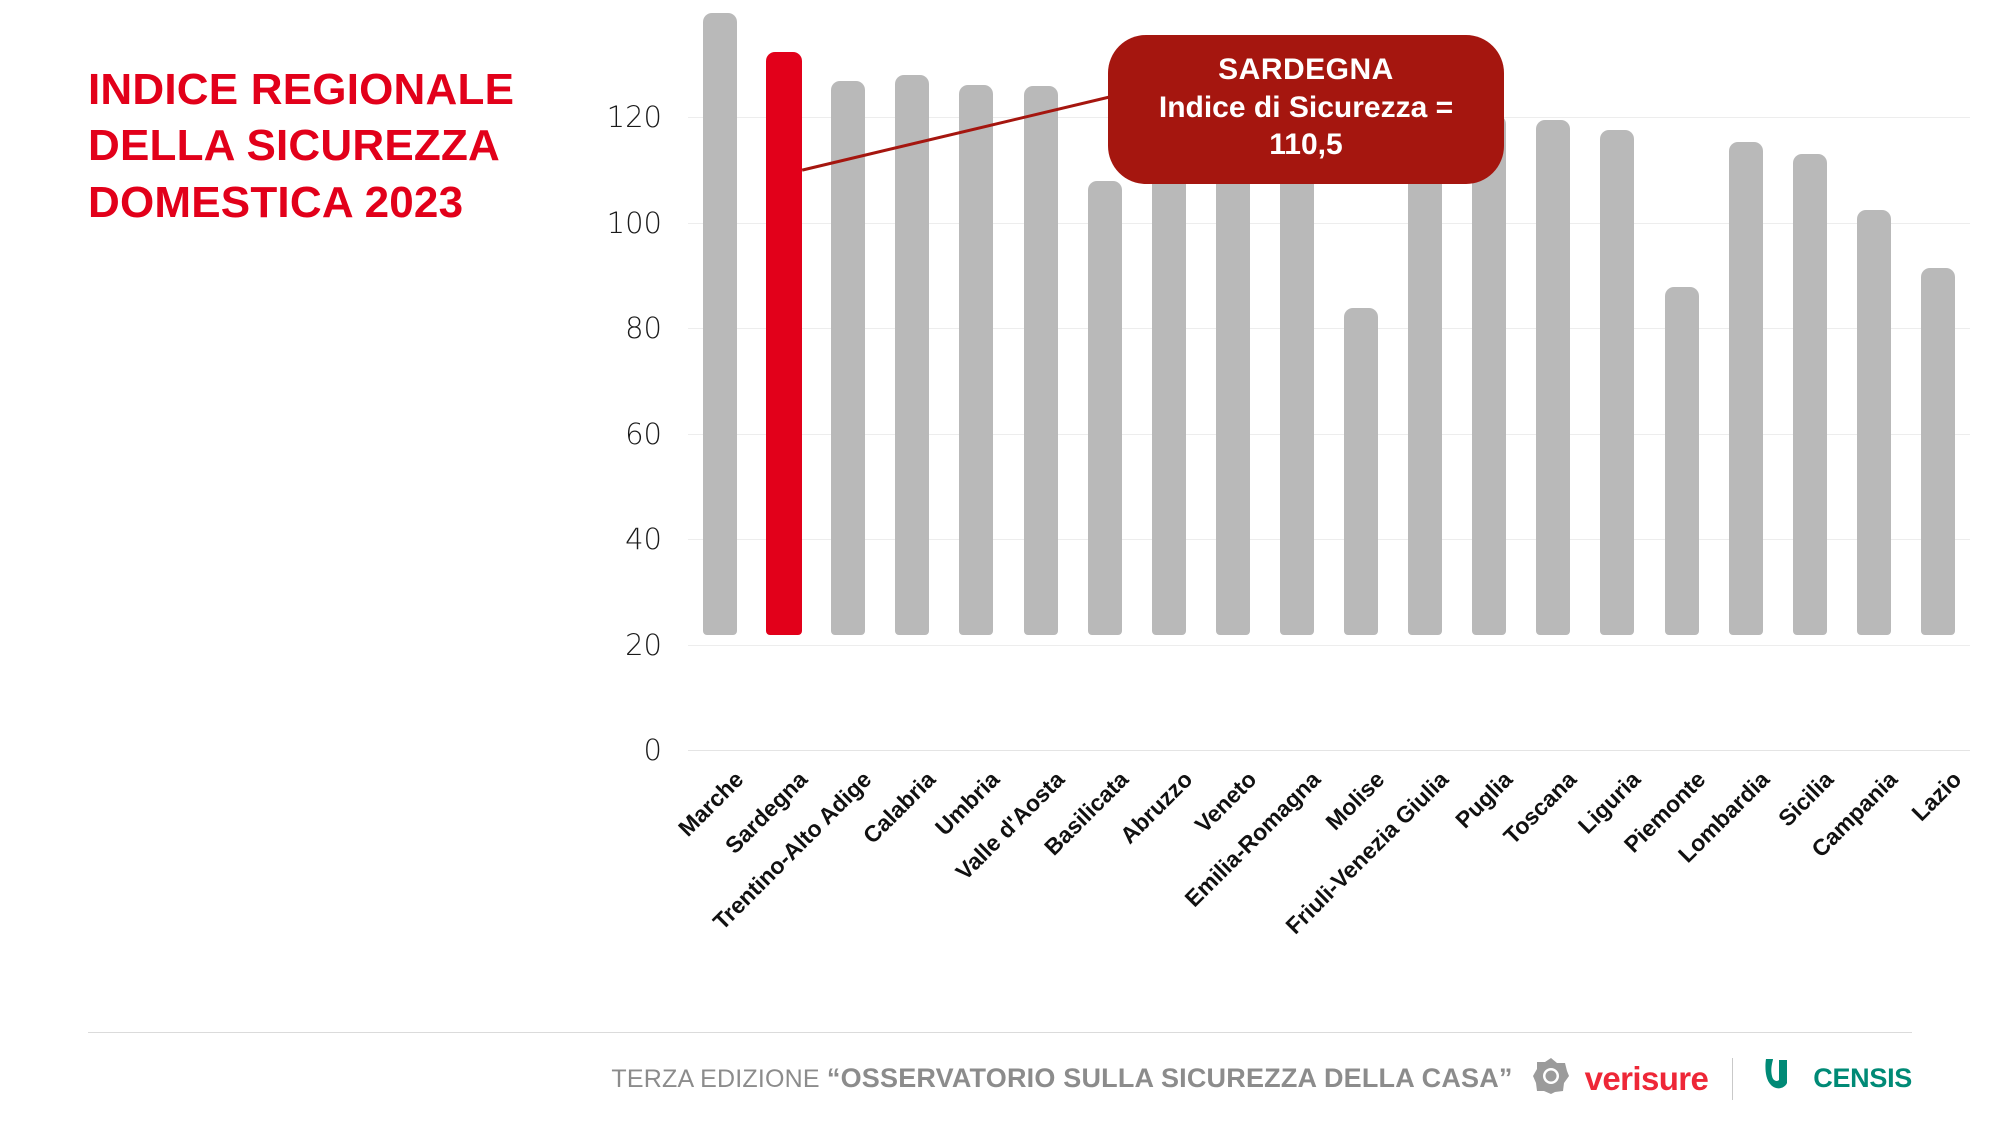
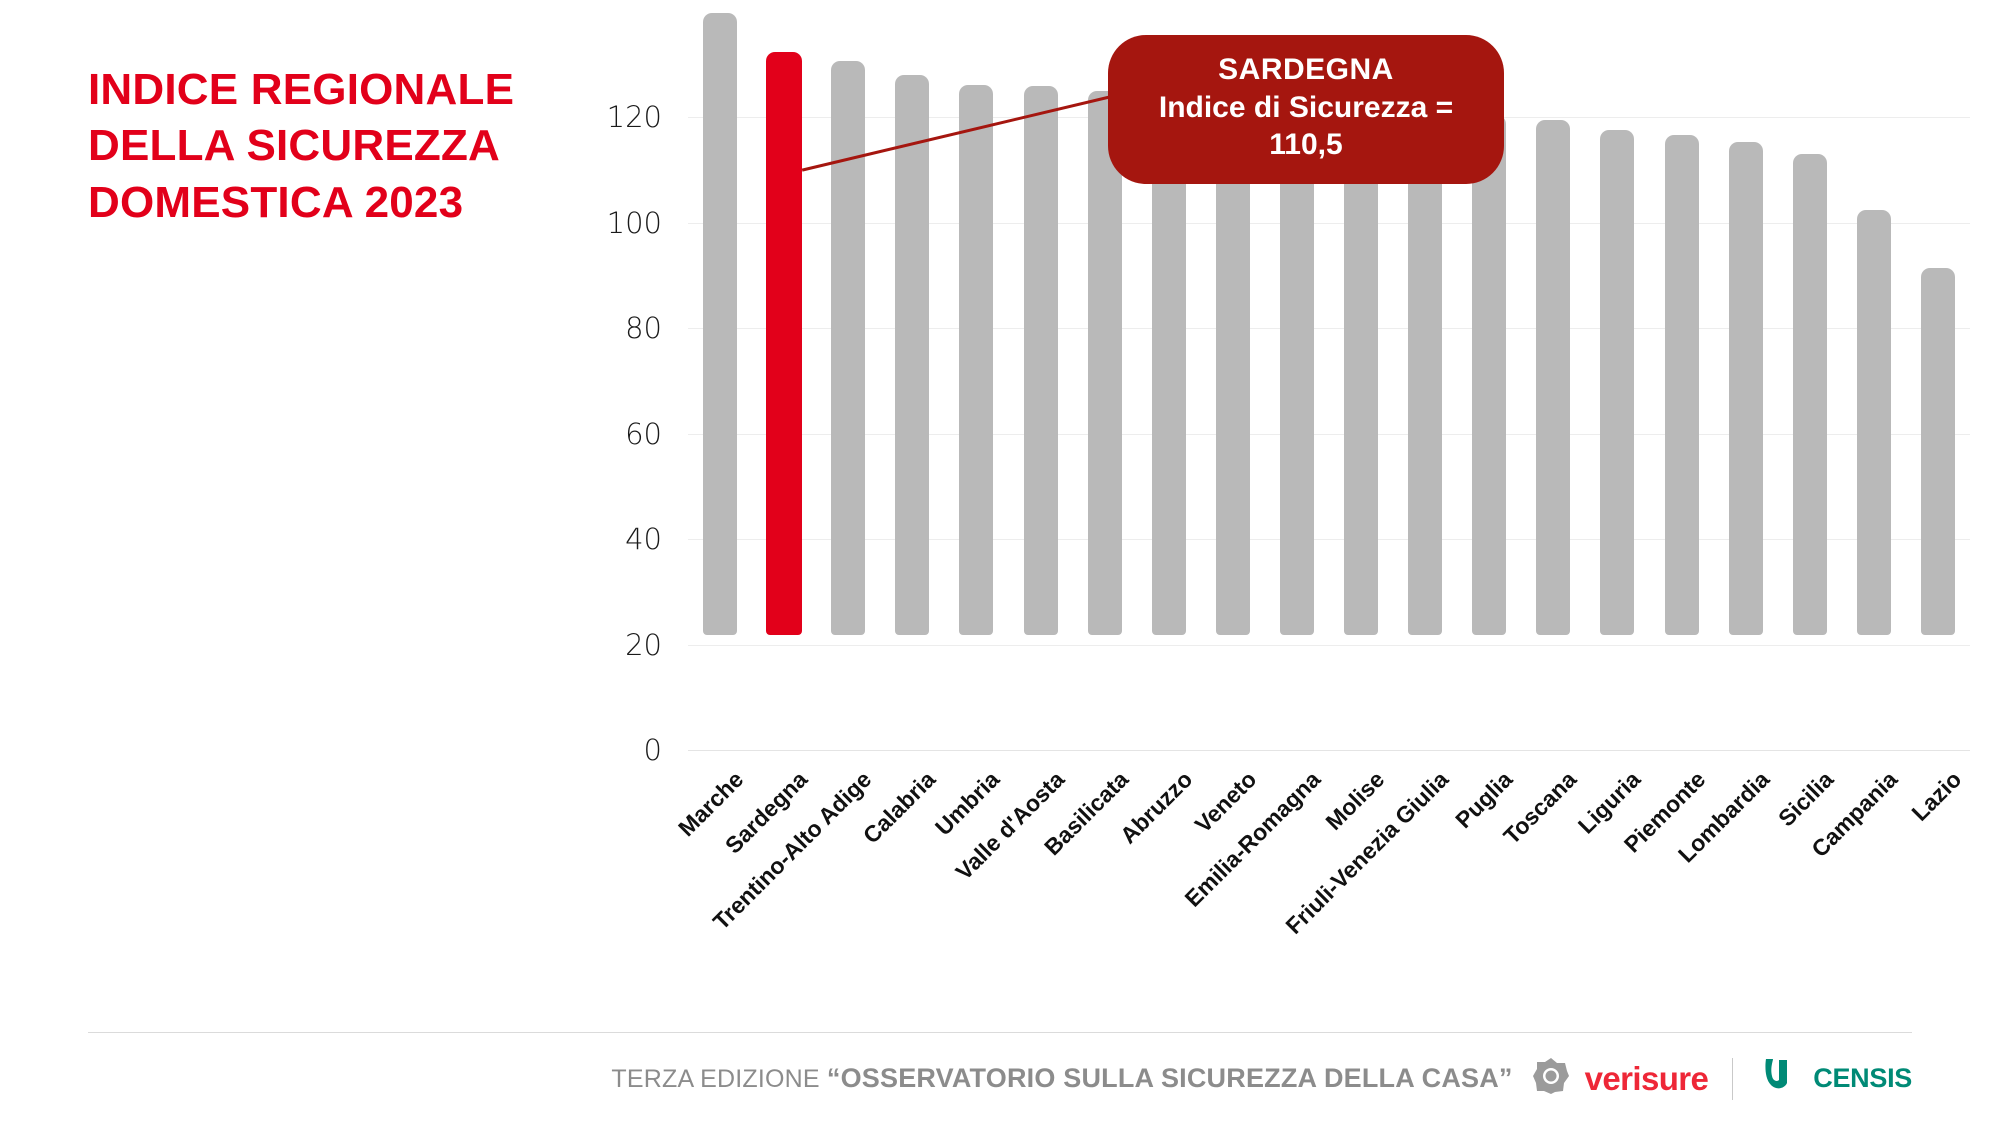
Trentino-Alto Adige: 105 -> 109
Basilicata: 86 -> 103
Molise: 62 -> 100
Piemonte: 66 -> 95
